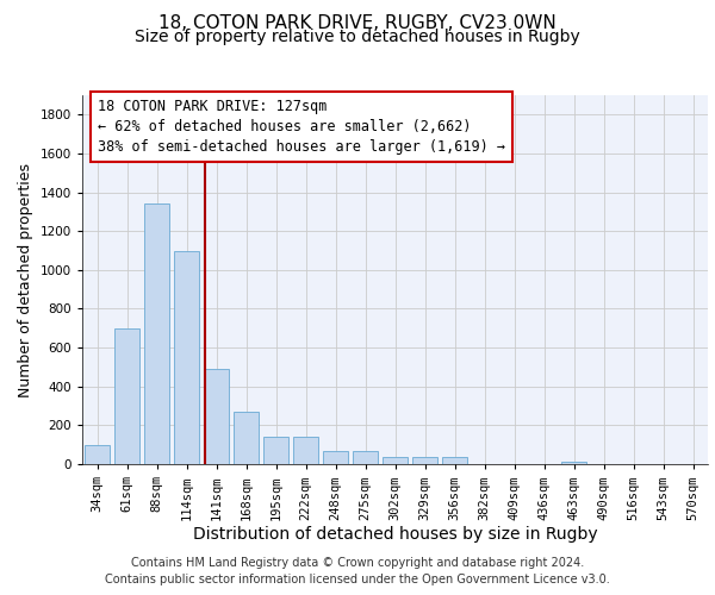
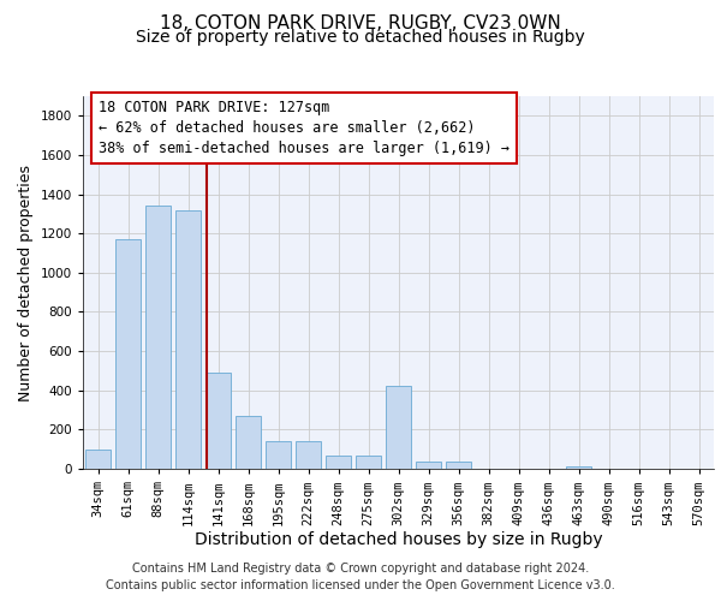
61sqm: 700 -> 1170
114sqm: 1100 -> 1320
302sqm: 40 -> 420
